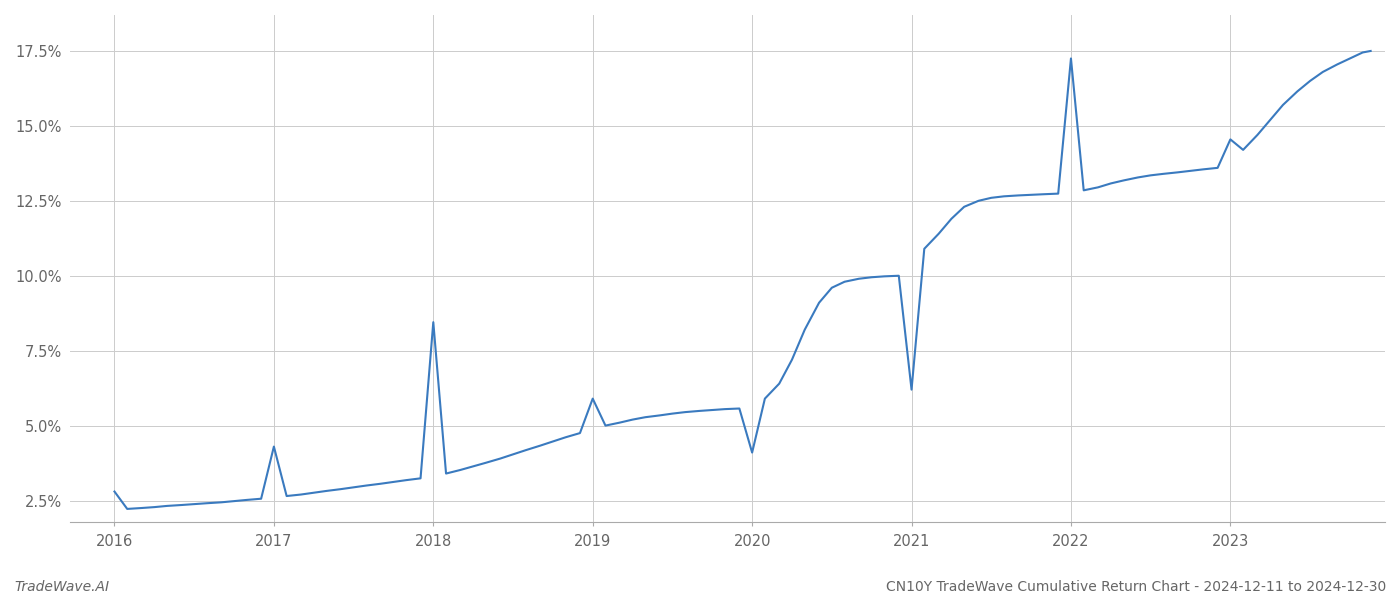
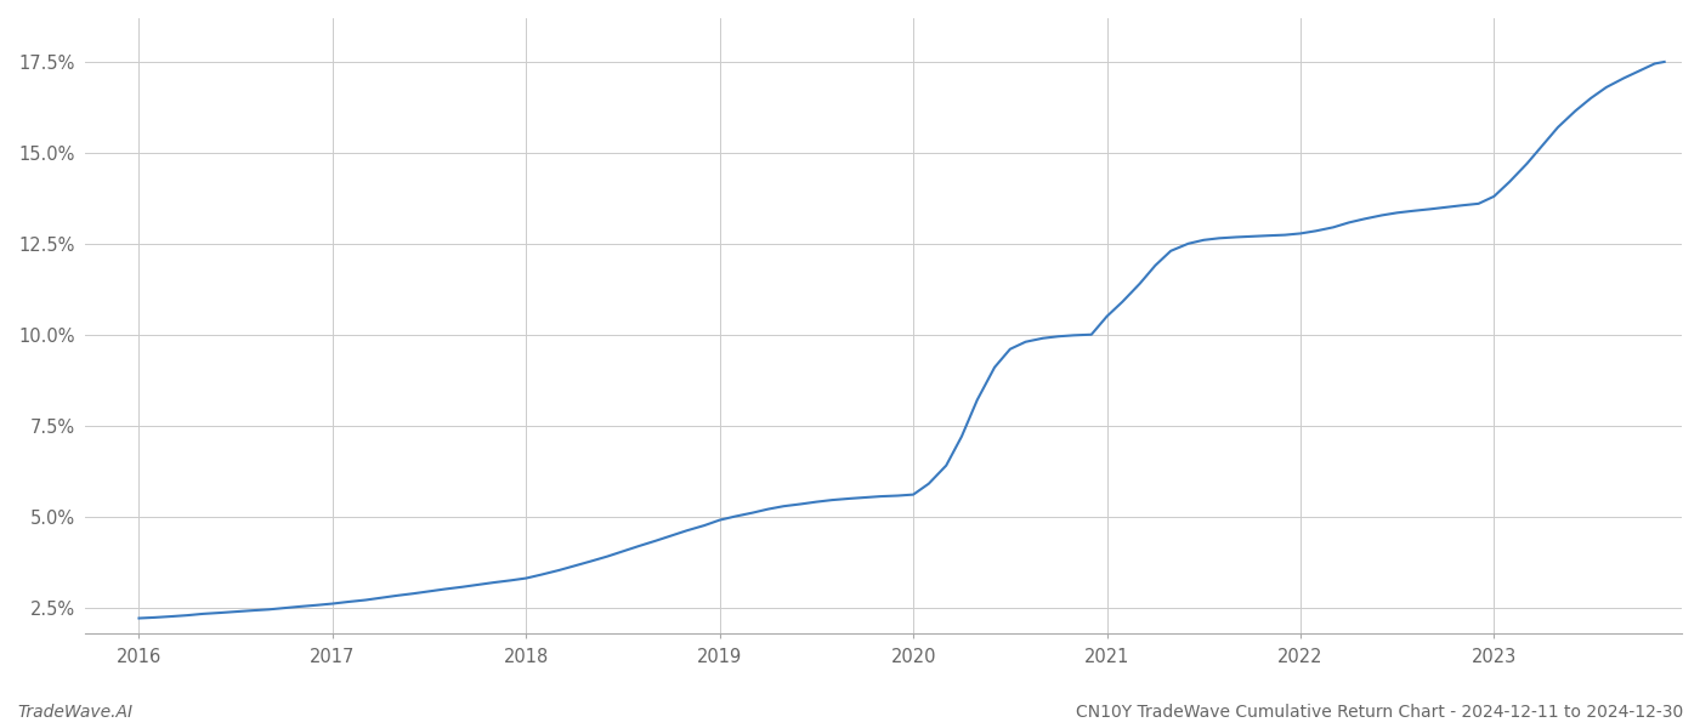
2016: 2.80% -> 2.20%
2017: 4.30% -> 2.60%
2018: 8.45% -> 3.30%
2019: 5.90% -> 4.90%
2020: 4.10% -> 5.60%
2021: 6.20% -> 10.50%
2022: 17.25% -> 12.78%
2023: 14.55% -> 13.80%
